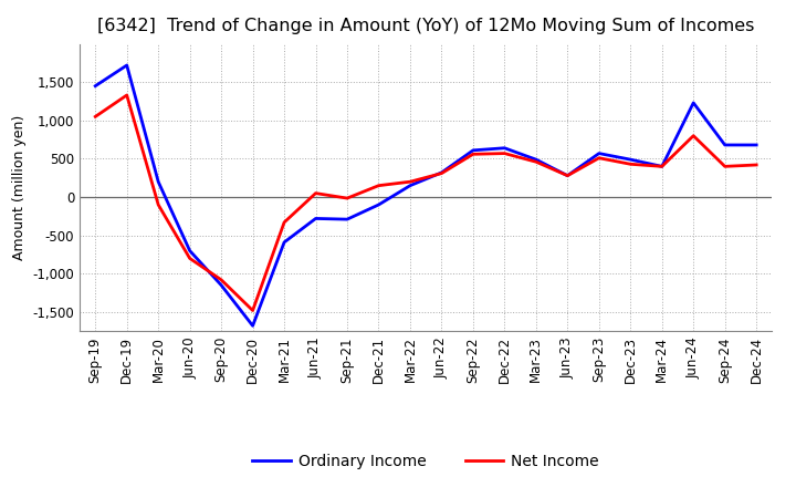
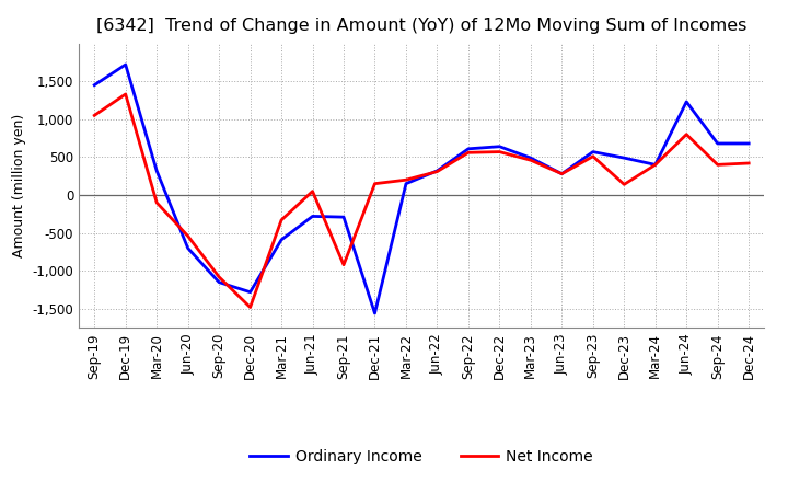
Ordinary Income/Mar-20: 200 -> 320
Net Income/Jun-20: -800 -> -540
Ordinary Income/Dec-20: -1,680 -> -1,280
Net Income/Sep-21: -20 -> -920
Ordinary Income/Dec-21: -100 -> -1,560
Net Income/Dec-23: 430 -> 140
